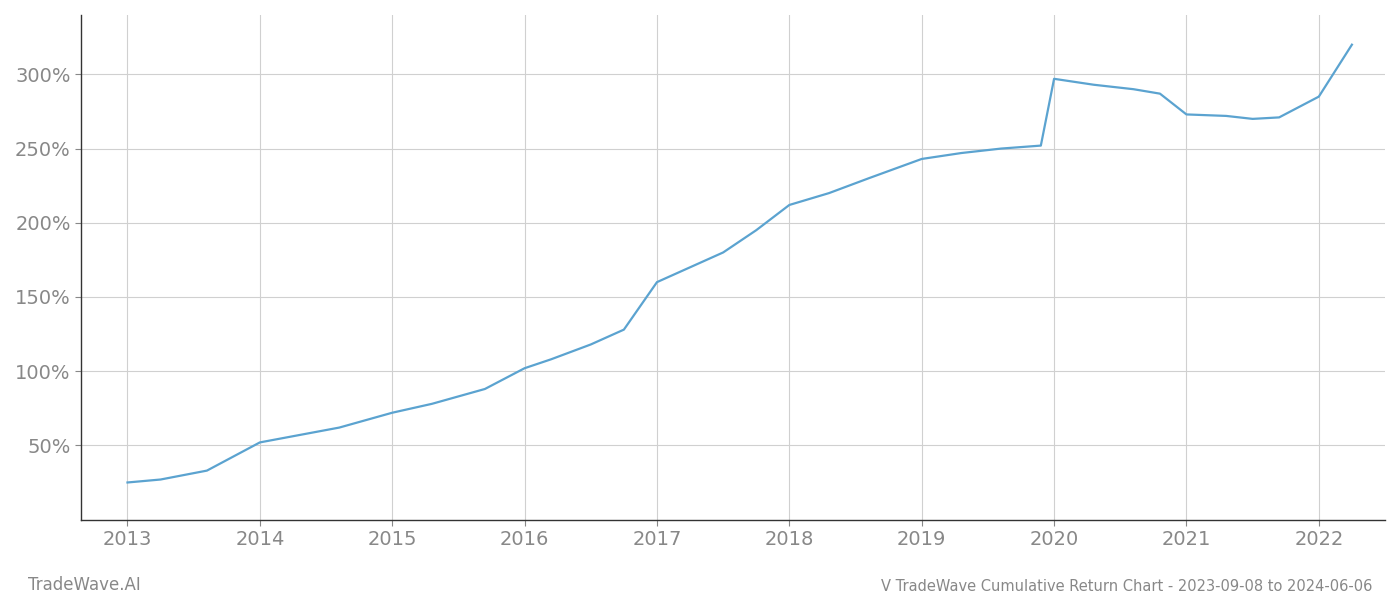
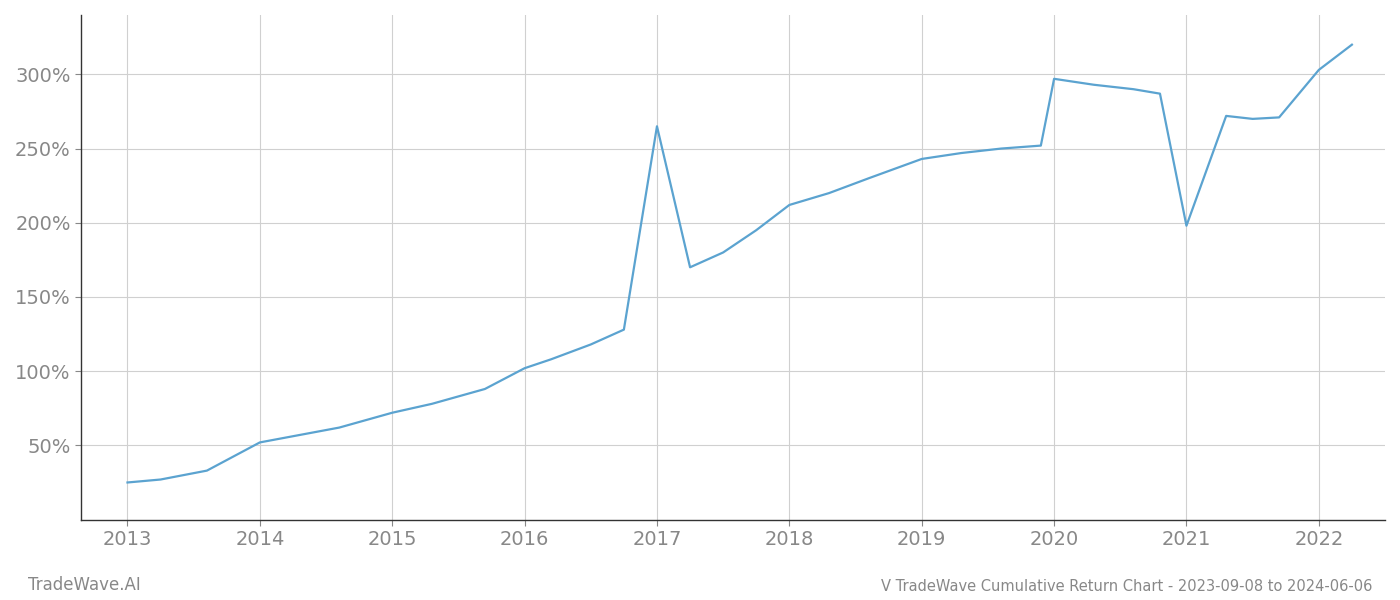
2017: 160% -> 265%
2021: 273% -> 198%
2022: 285% -> 303%
